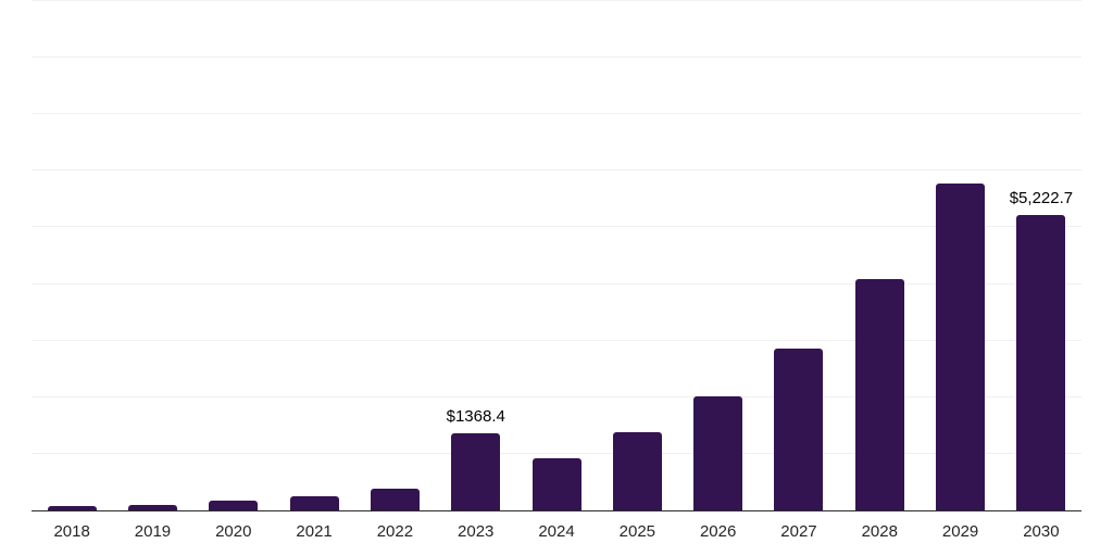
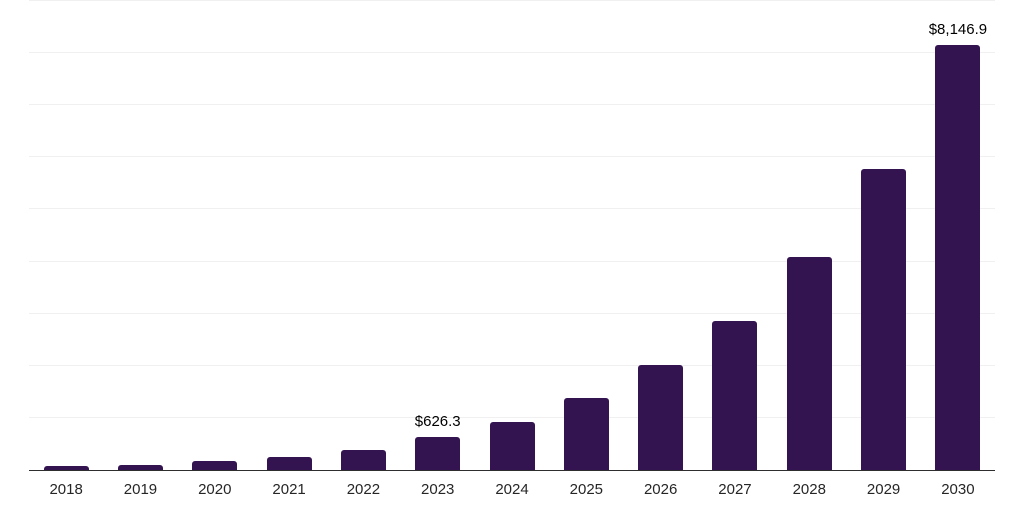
2023: $1368.4 -> $626.3
2030: $5,222.7 -> $8,146.9
